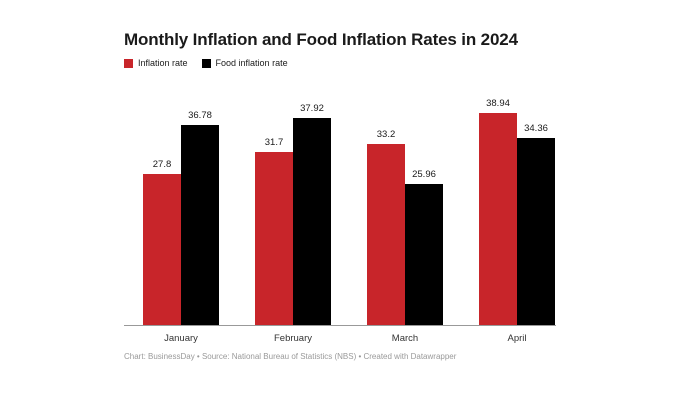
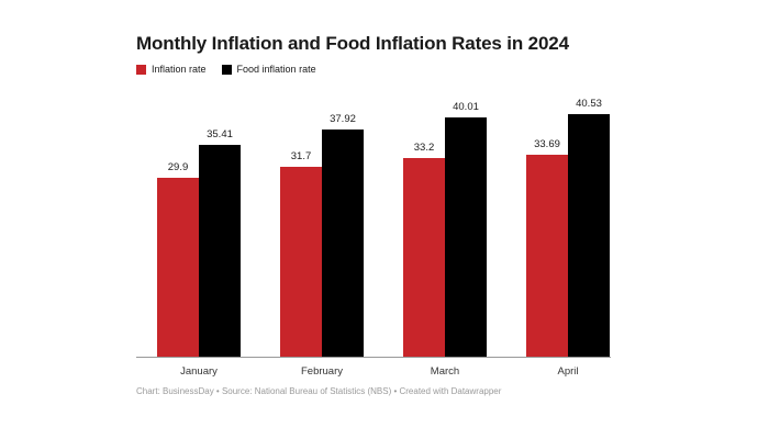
Inflation rate/January: 27.8 -> 29.9
Food inflation rate/January: 36.78 -> 35.41
Food inflation rate/March: 25.96 -> 40.01
Inflation rate/April: 38.94 -> 33.69
Food inflation rate/April: 34.36 -> 40.53
